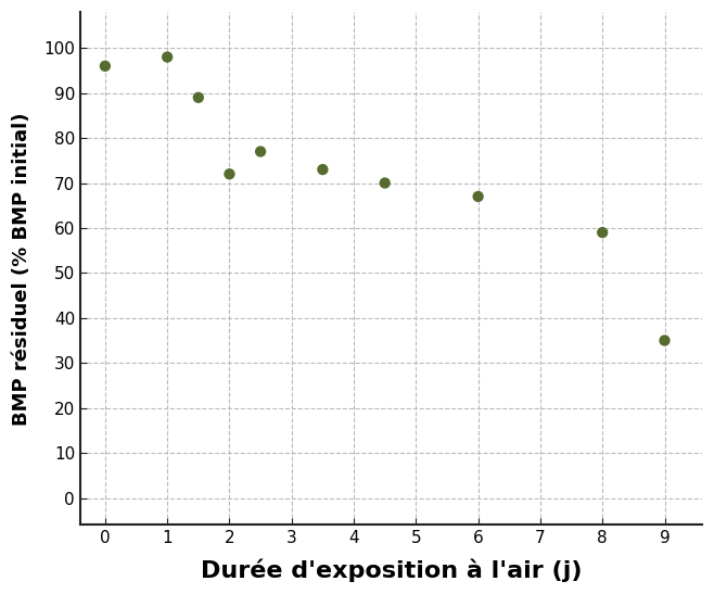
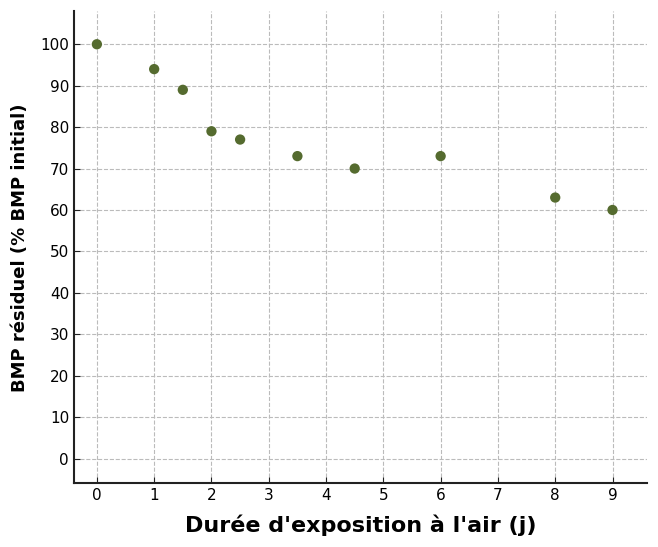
0: 96 -> 100
1: 98 -> 94
2: 72 -> 79
6: 67 -> 73
8: 59 -> 63
9: 35 -> 60
